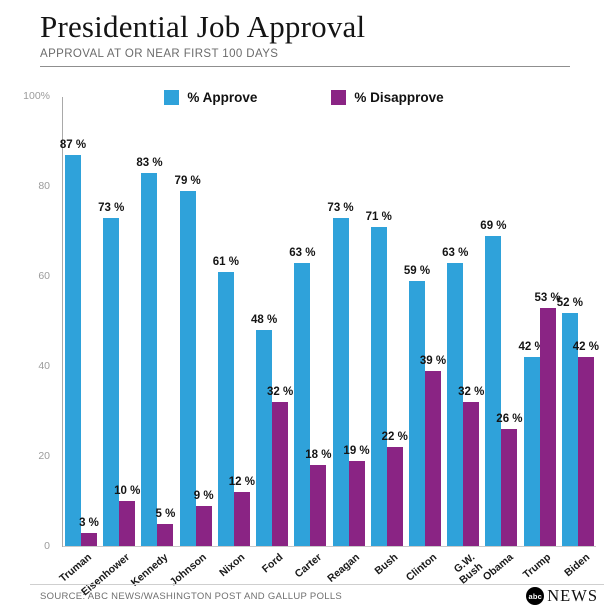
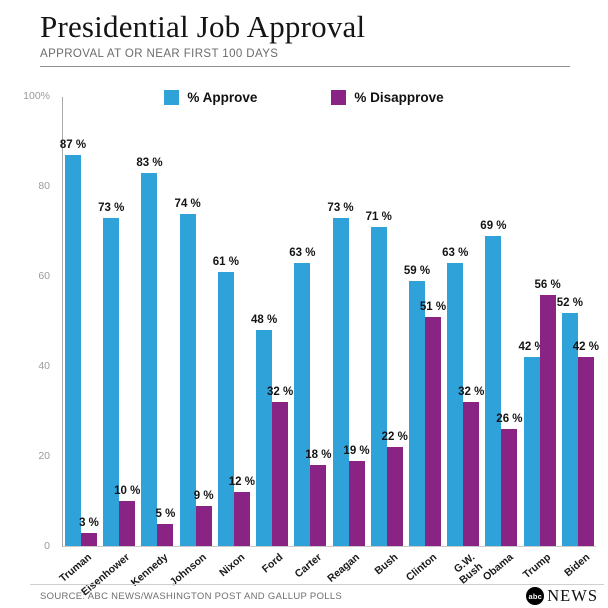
% Approve/Johnson: 79 -> 74
% Disapprove/Clinton: 39 -> 51
% Disapprove/Trump: 53 -> 56
